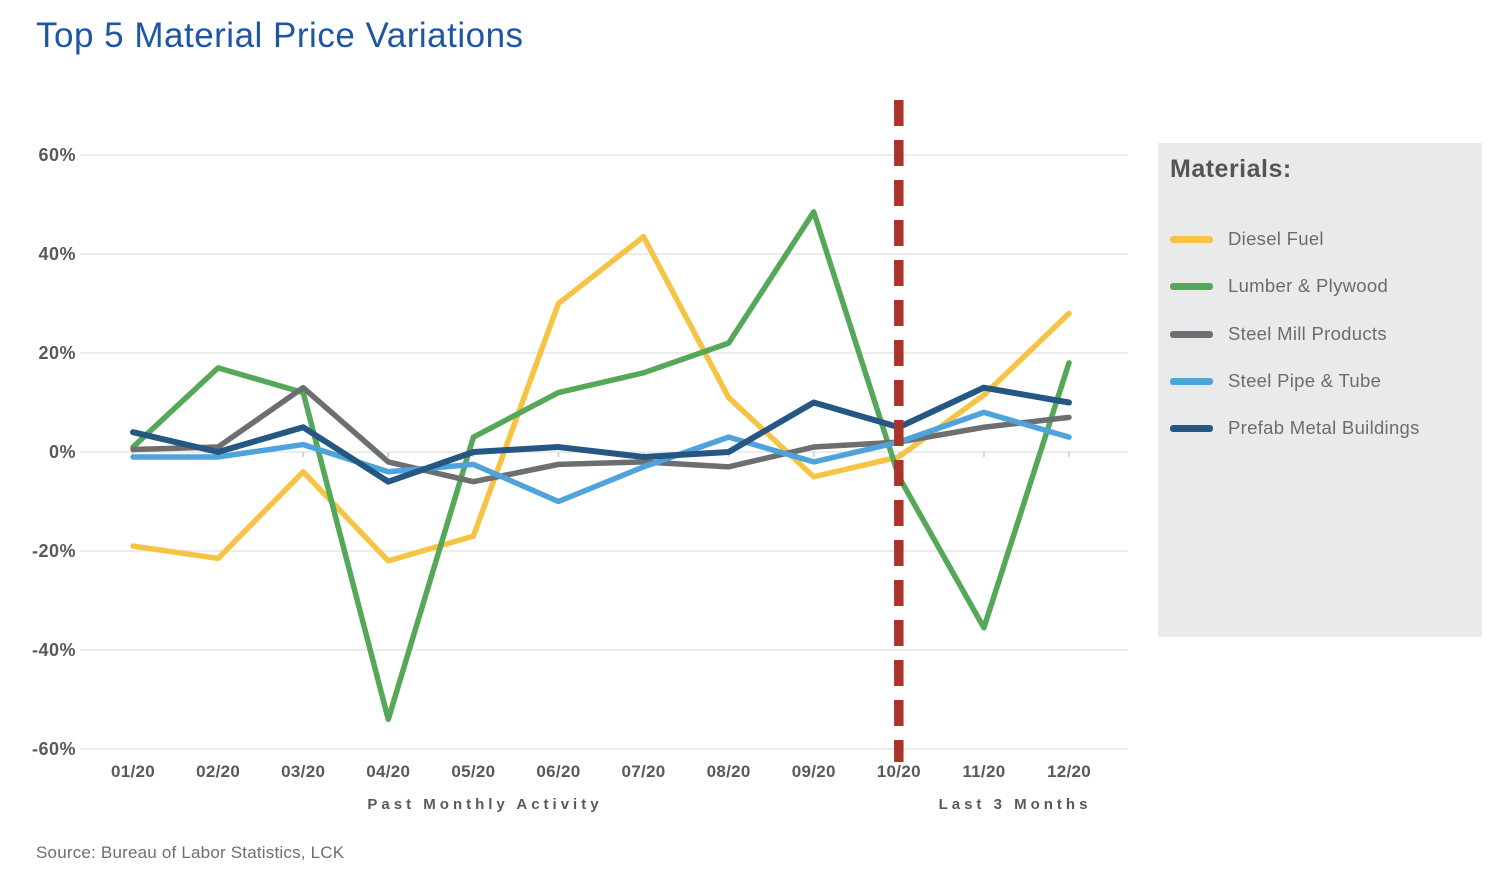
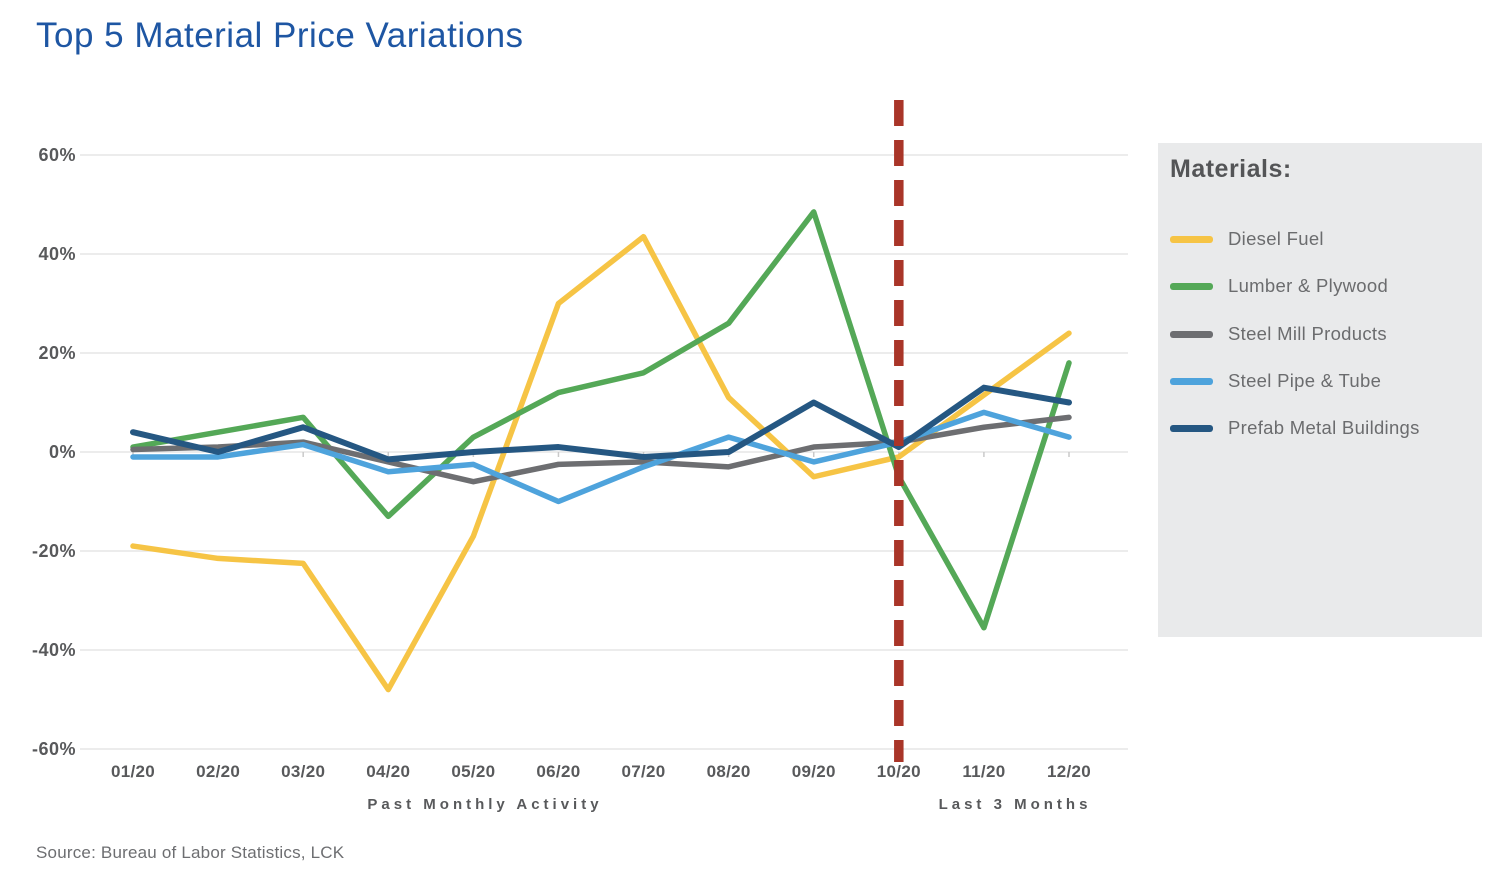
Lumber & Plywood/02/20: 17% -> 4%
Diesel Fuel/03/20: -4% -> -22%
Lumber & Plywood/03/20: 12% -> 7%
Steel Mill Products/03/20: 13% -> 2%
Diesel Fuel/04/20: -22% -> -48%
Lumber & Plywood/04/20: -54% -> -13%
Prefab Metal Buildings/04/20: -6% -> -2%
Lumber & Plywood/08/20: 22% -> 26%
Prefab Metal Buildings/10/20: 5% -> 1%
Diesel Fuel/12/20: 28% -> 24%
